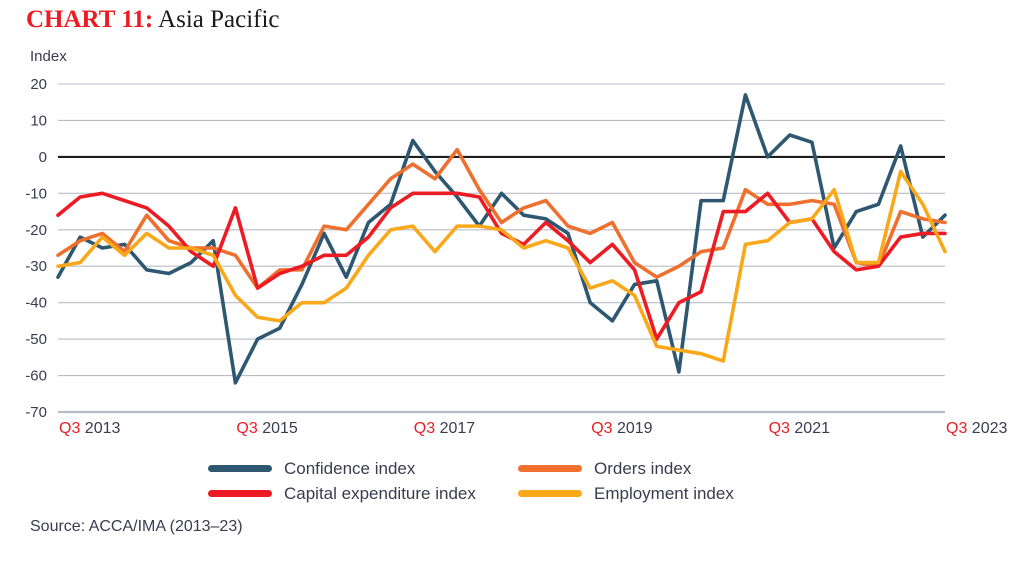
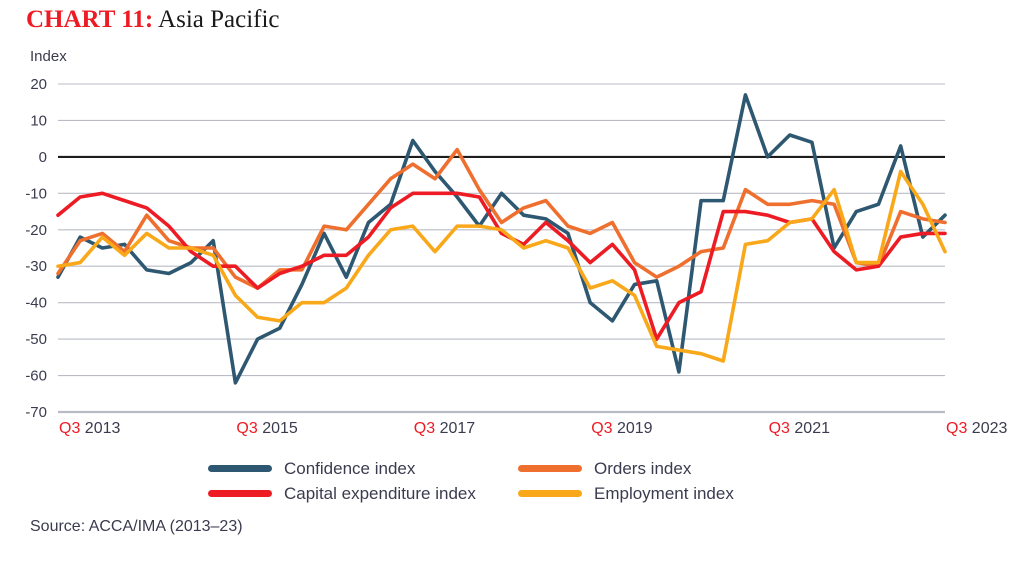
Orders index/Q3 2013: -27 -> -32
Orders index/Q3 2015: -27 -> -33
Capital expenditure index/Q3 2015: -14 -> -30
Capital expenditure index/Q3 2021: -10 -> -16
